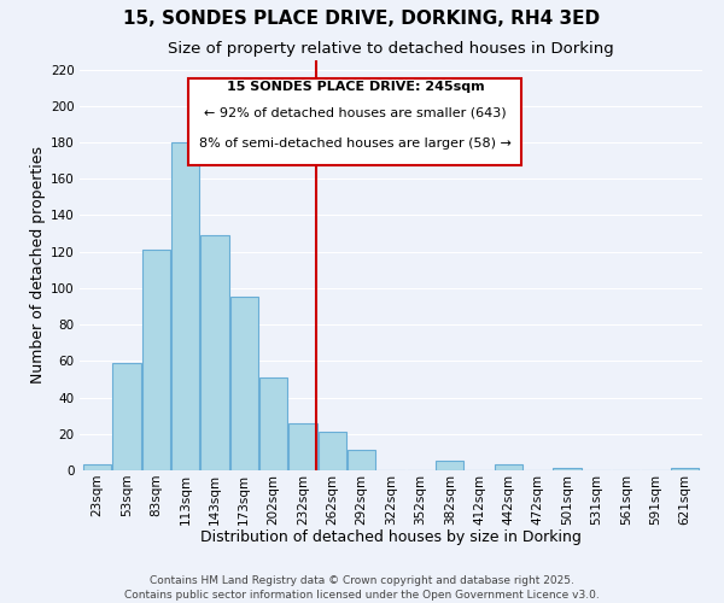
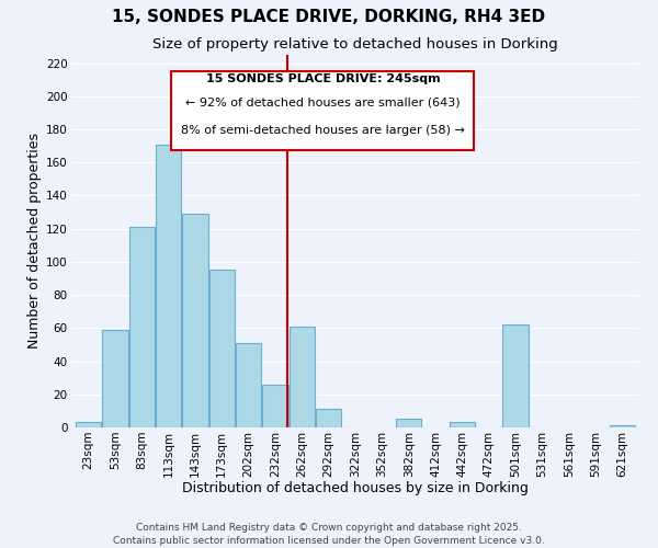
113sqm: 180 -> 171
262sqm: 21 -> 61
501sqm: 1 -> 62
